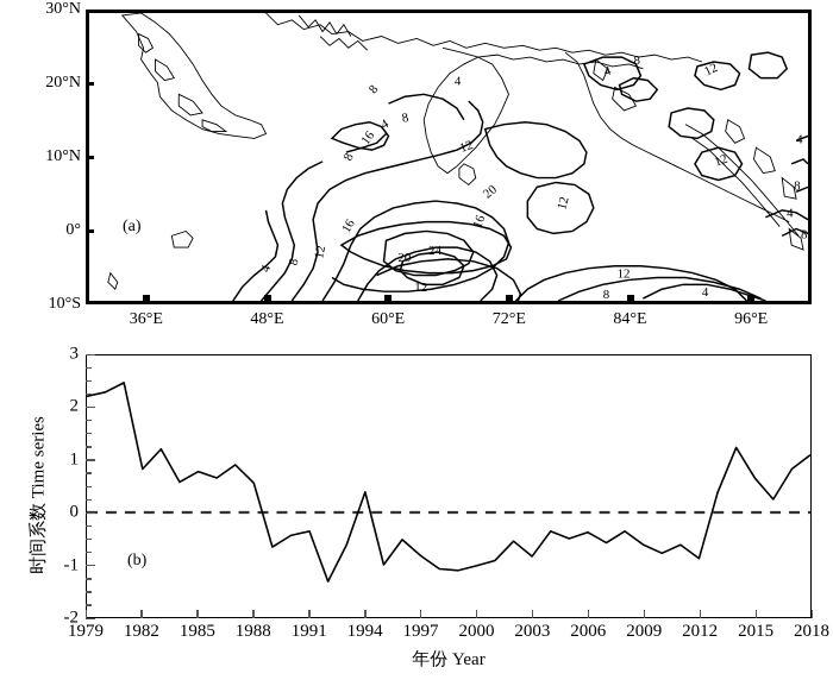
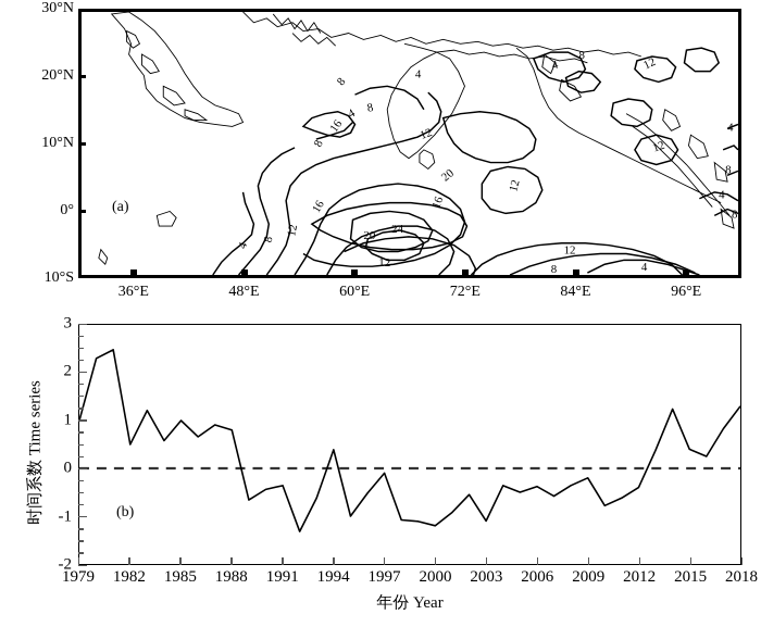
1979: 2.2 -> 1.0
1982: 0.8 -> 0.5
1985: 0.8 -> 1.0
1988: 0.6 -> 0.8
1997: -0.8 -> -0.1
2000: -1.0 -> -1.2
2003: -0.8 -> -1.1
2009: -0.6 -> -0.2
2012: -0.9 -> -0.4
2015: 0.7 -> 0.4
2018: 1.1 -> 1.3
